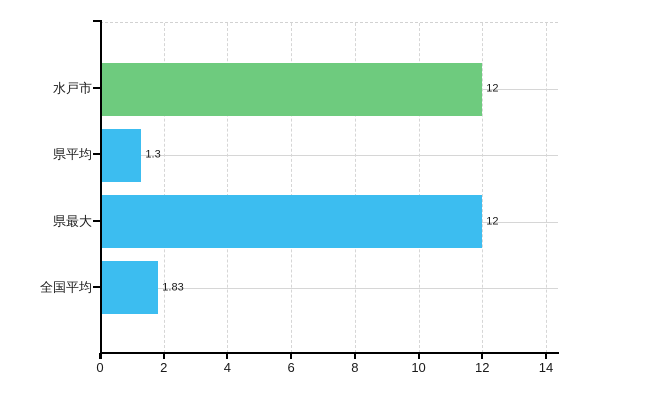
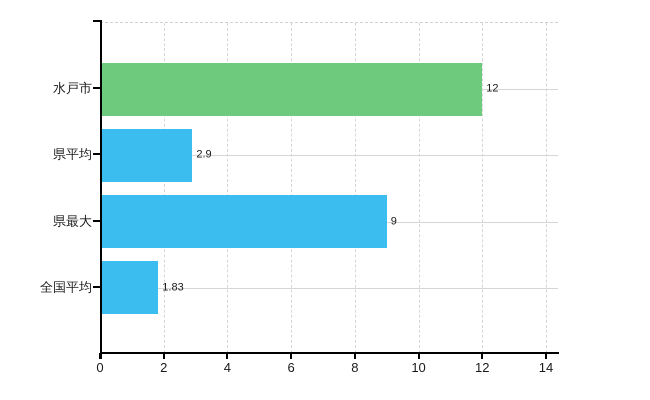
県平均: 1.3 -> 2.9
県最大: 12 -> 9
